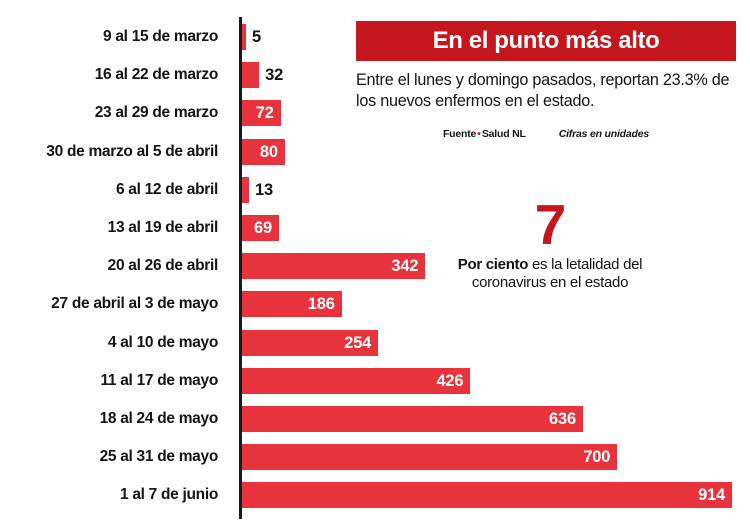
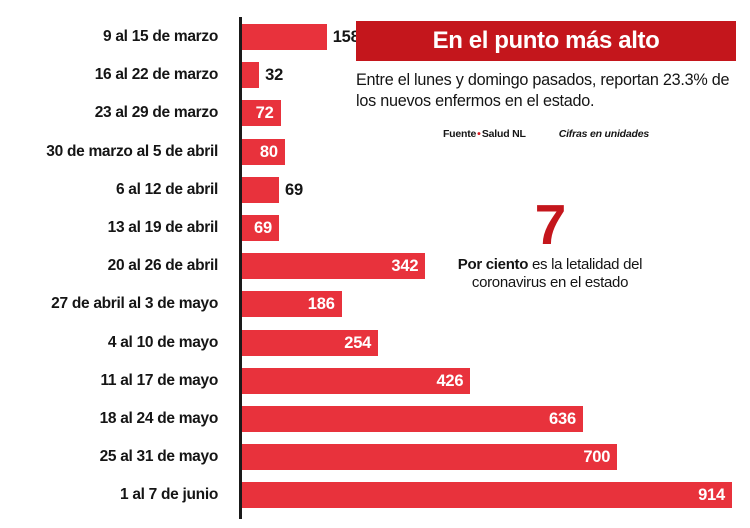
9 al 15 de marzo: 5 -> 158
6 al 12 de abril: 13 -> 69
